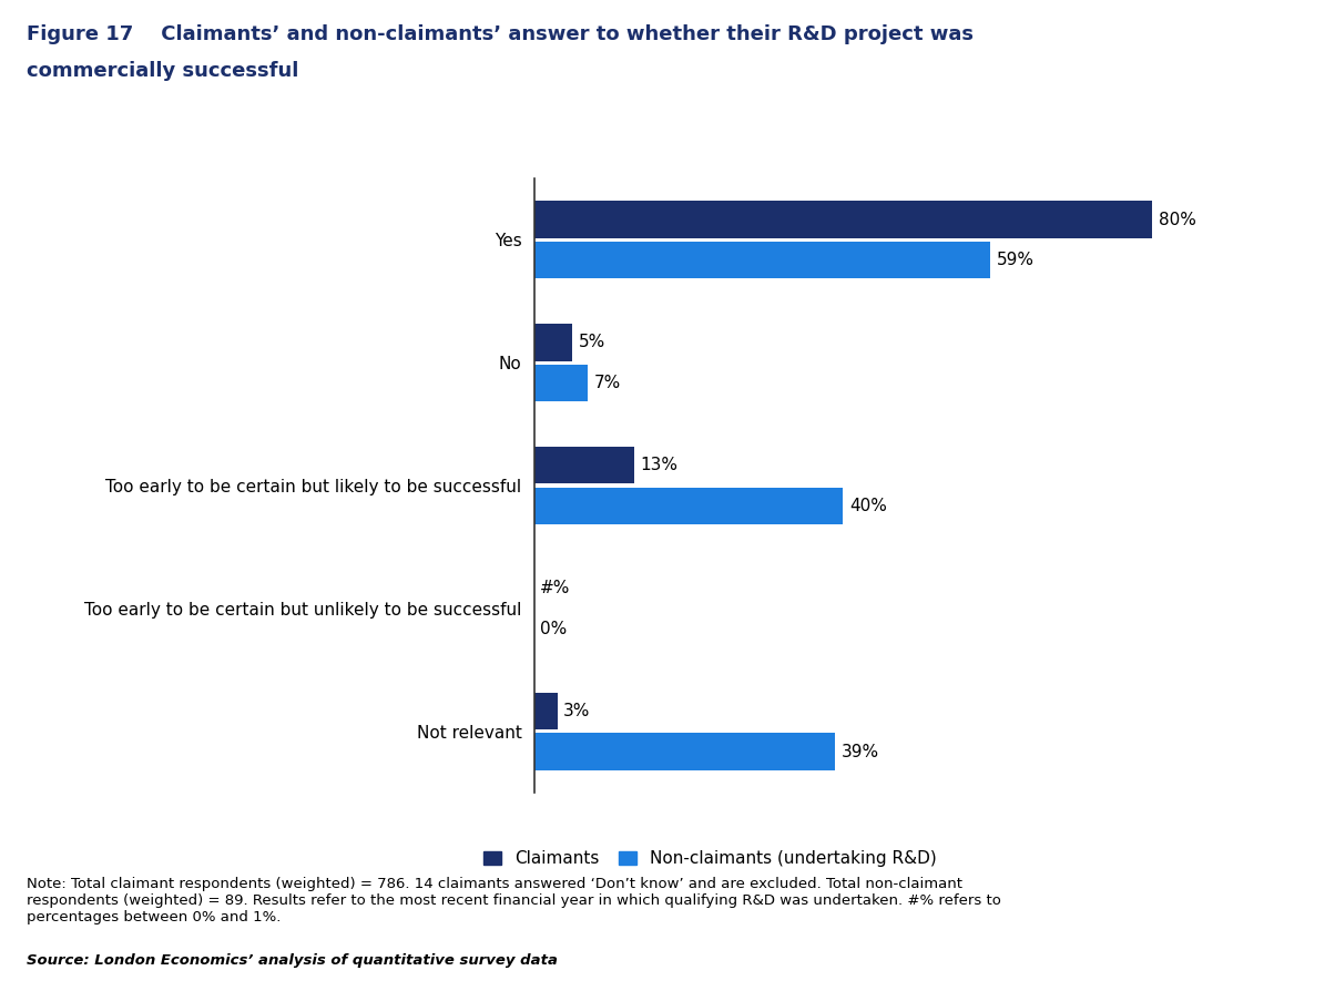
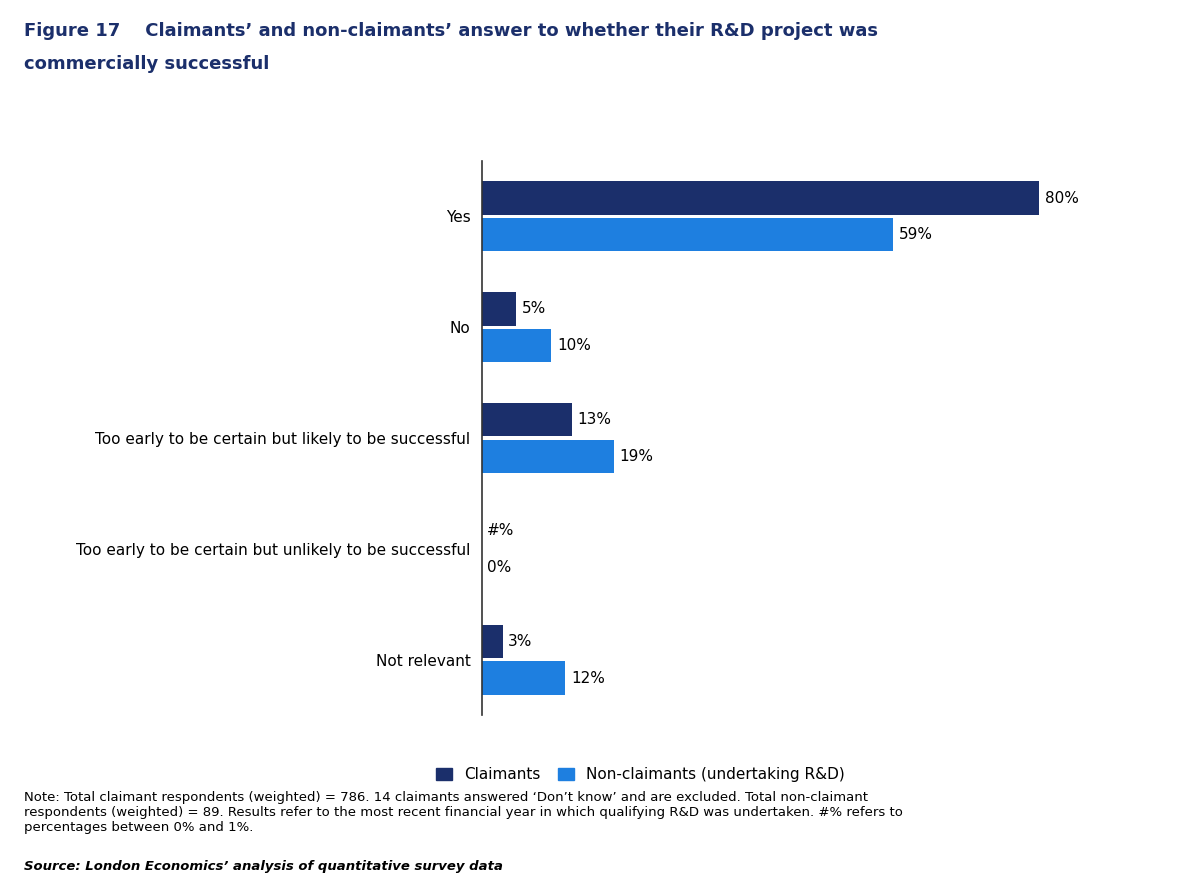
Non-claimants (undertaking R&D)/No: 7% -> 10%
Non-claimants (undertaking R&D)/Too early to be certain but likely to be successful: 40% -> 19%
Non-claimants (undertaking R&D)/Not relevant: 39% -> 12%
